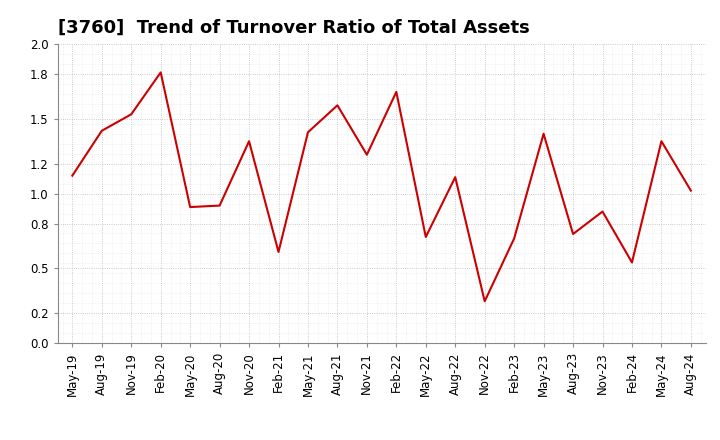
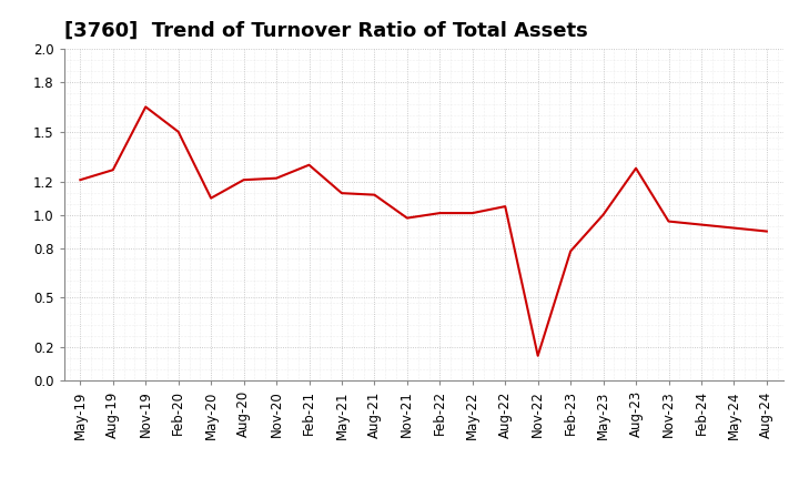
May-19: 1.12 -> 1.21
Aug-19: 1.42 -> 1.27
Nov-19: 1.53 -> 1.65
Feb-20: 1.81 -> 1.50
May-20: 0.91 -> 1.10
Aug-20: 0.92 -> 1.21
Nov-20: 1.35 -> 1.22
Feb-21: 0.61 -> 1.30
May-21: 1.41 -> 1.13
Aug-21: 1.59 -> 1.12
Nov-21: 1.26 -> 0.98
Feb-22: 1.68 -> 1.01
May-22: 0.71 -> 1.01
Aug-22: 1.11 -> 1.05
Nov-22: 0.28 -> 0.15
Feb-23: 0.70 -> 0.78
May-23: 1.40 -> 1.00
Aug-23: 0.73 -> 1.28
Nov-23: 0.88 -> 0.96
Feb-24: 0.54 -> 0.94
May-24: 1.35 -> 0.92
Aug-24: 1.02 -> 0.90
